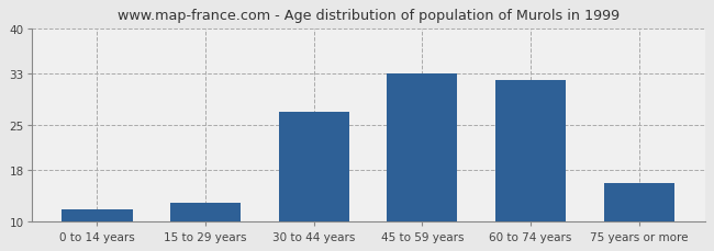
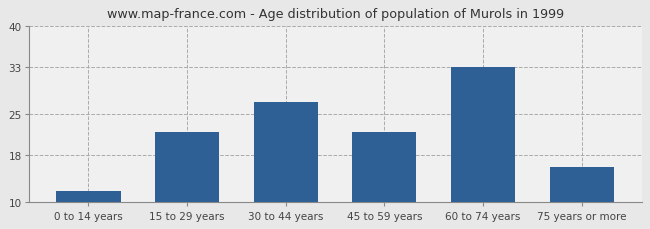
15 to 29 years: 13 -> 22
45 to 59 years: 33 -> 22
60 to 74 years: 32 -> 33
